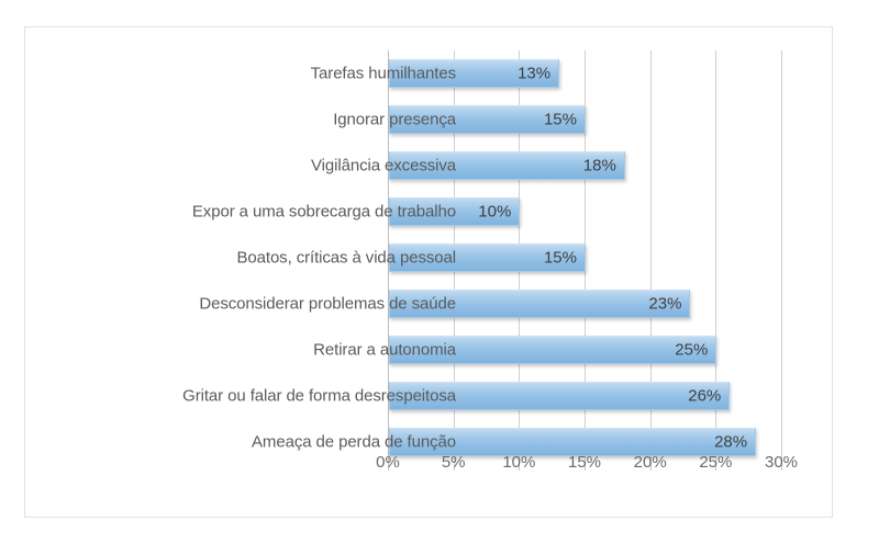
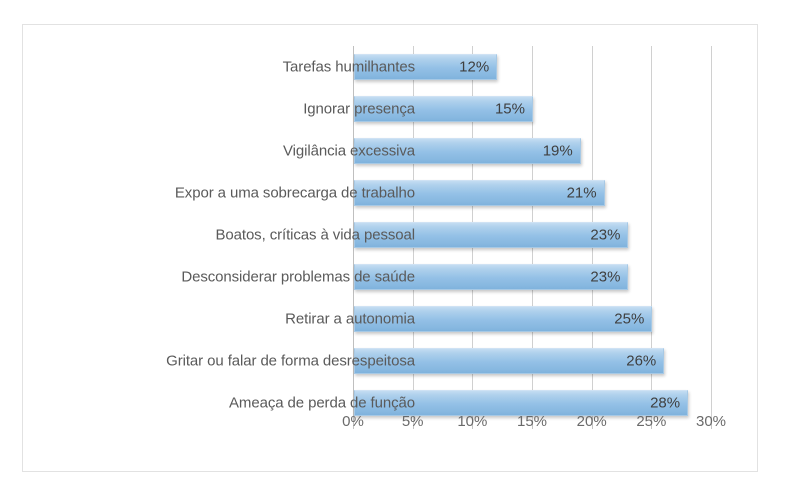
Tarefas humilhantes: 13% -> 12%
Vigilância excessiva: 18% -> 19%
Expor a uma sobrecarga de trabalho: 10% -> 21%
Boatos, críticas à vida pessoal: 15% -> 23%
